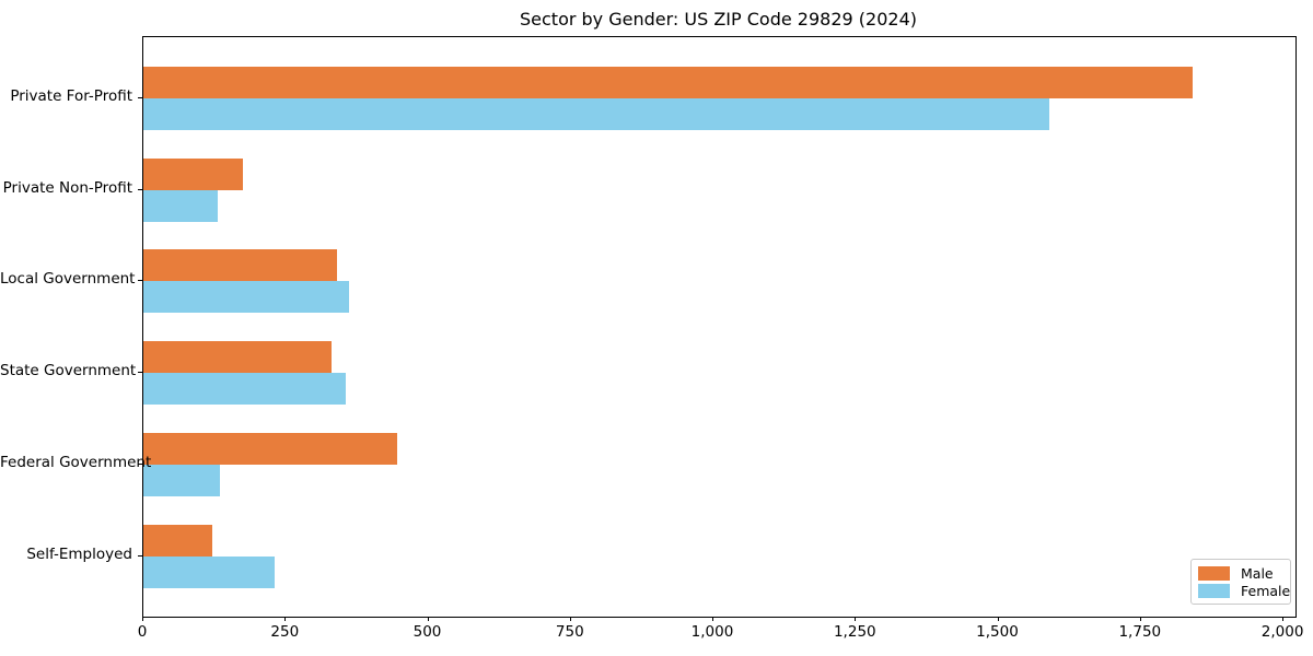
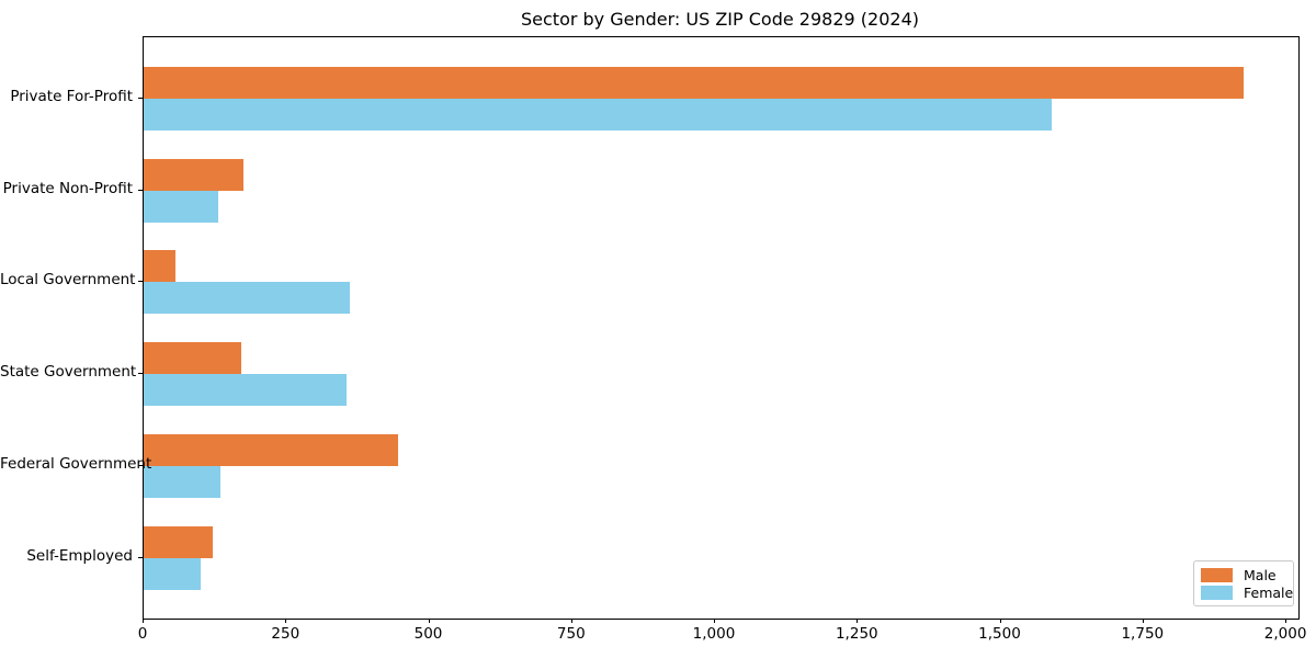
Male/Private For-Profit: 1840 -> 1920
Male/Local Government: 340 -> 60
Male/State Government: 330 -> 170
Female/Self-Employed: 230 -> 100
